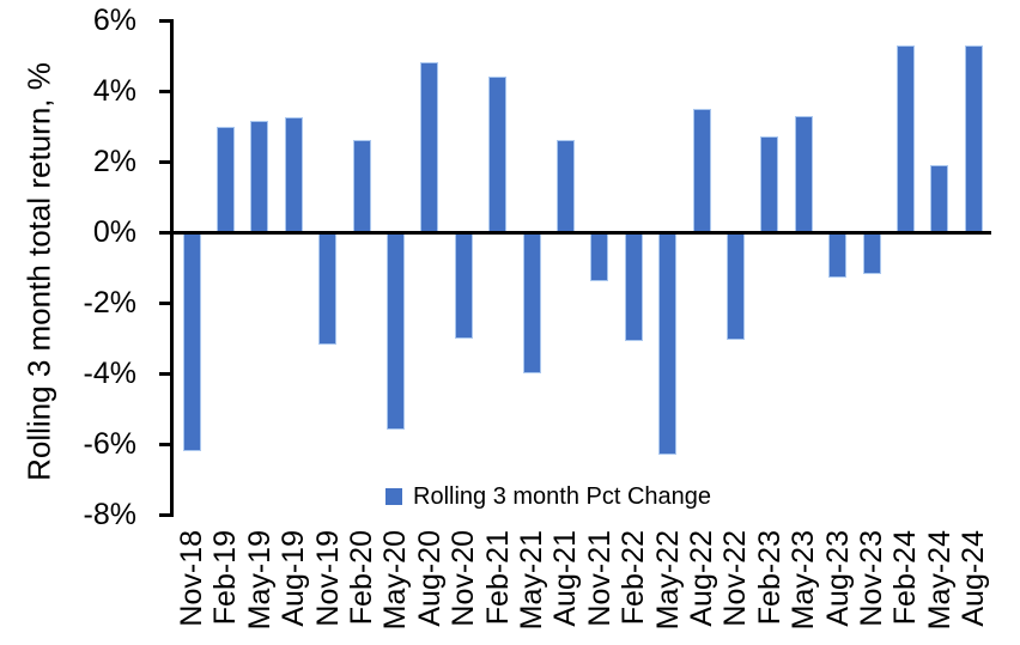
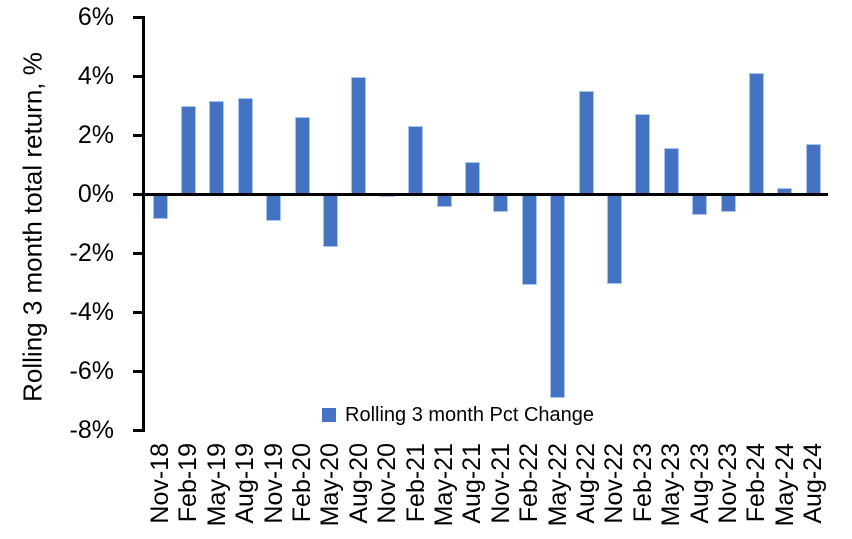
Nov-18: -6.2% -> -0.8%
Nov-19: -3.2% -> -0.9%
May-20: -5.6% -> -1.8%
Aug-20: 4.8% -> 4.0%
Nov-20: -3.0% -> -0.1%
Feb-21: 4.4% -> 2.3%
May-21: -4.0% -> -0.5%
Aug-21: 2.6% -> 1.1%
Nov-21: -1.4% -> -0.6%
May-22: -6.3% -> -6.9%
May-23: 3.3% -> 1.6%
Aug-23: -1.3% -> -0.7%
Nov-23: -1.2% -> -0.6%
Feb-24: 5.3% -> 4.1%
May-24: 1.9% -> 0.2%
Aug-24: 5.3% -> 1.7%
